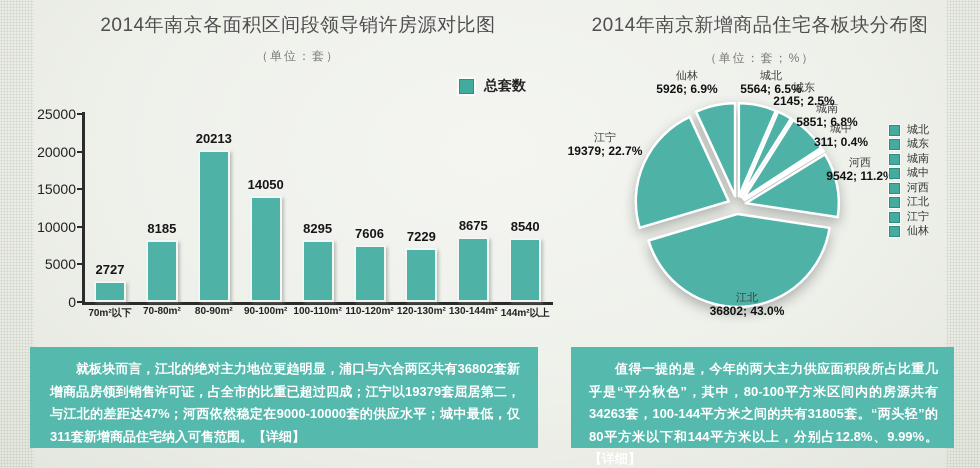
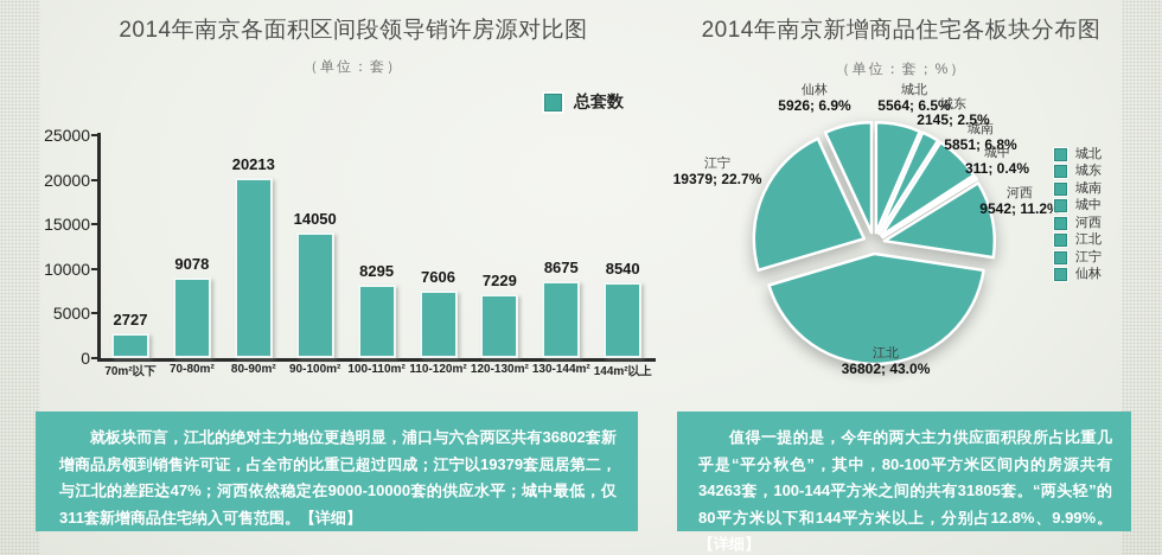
2014年南京各面积区间段领导销许房源对比图/70-80m²: 8185 -> 9078
